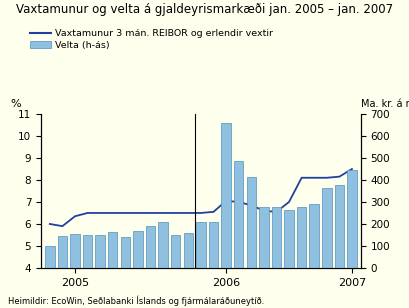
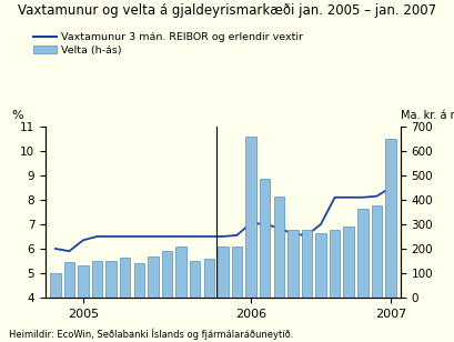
Velta (h-ás)/2005: 155 -> 130
Velta (h-ás)/2007: 445 -> 650
